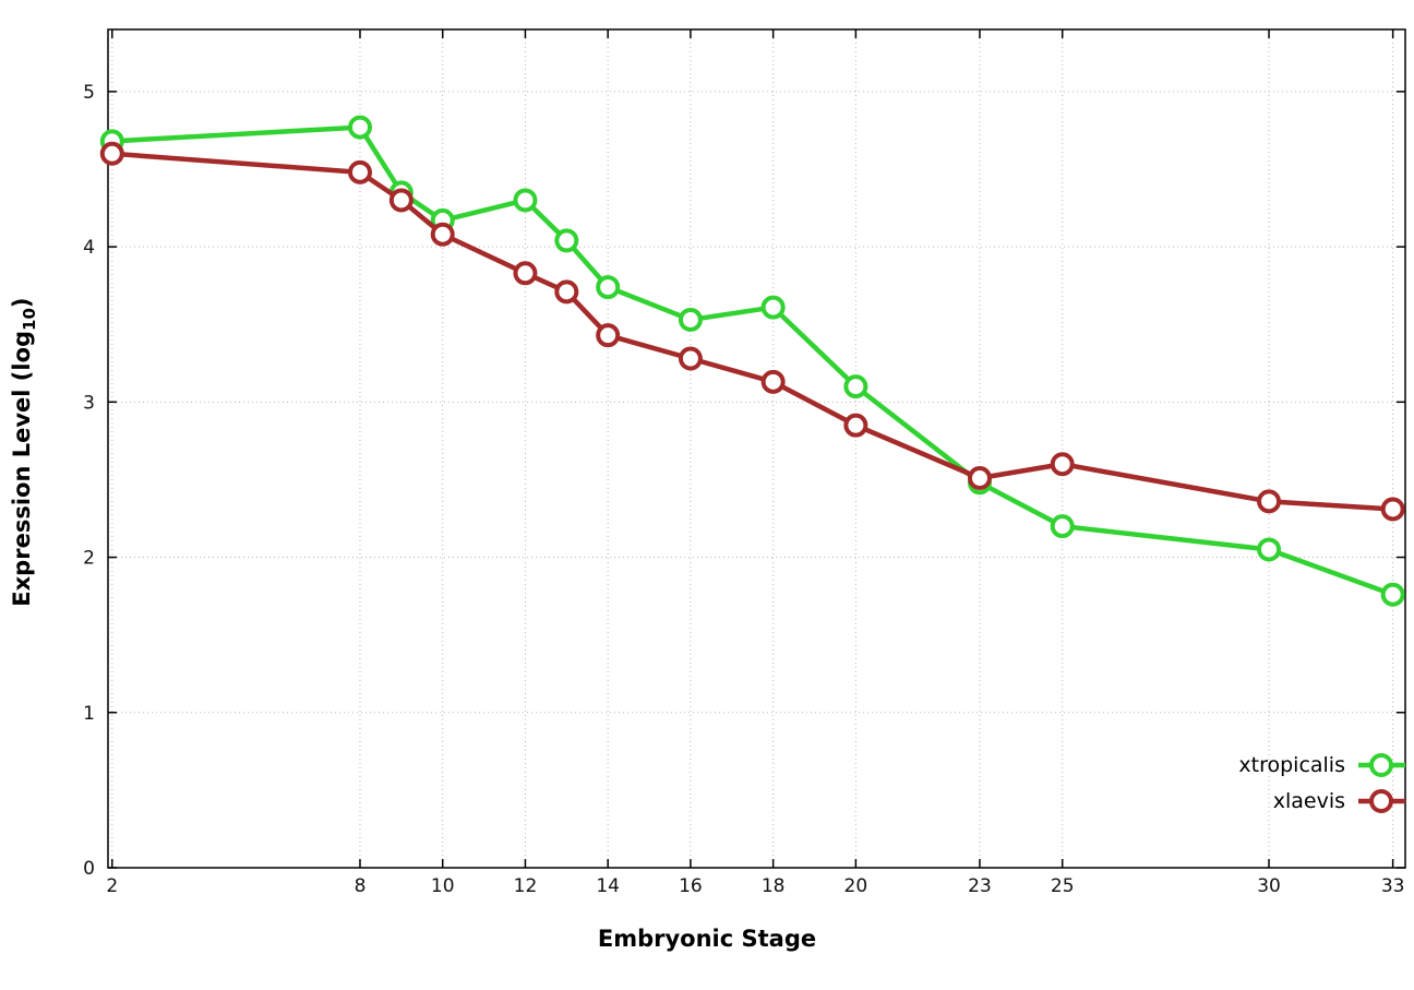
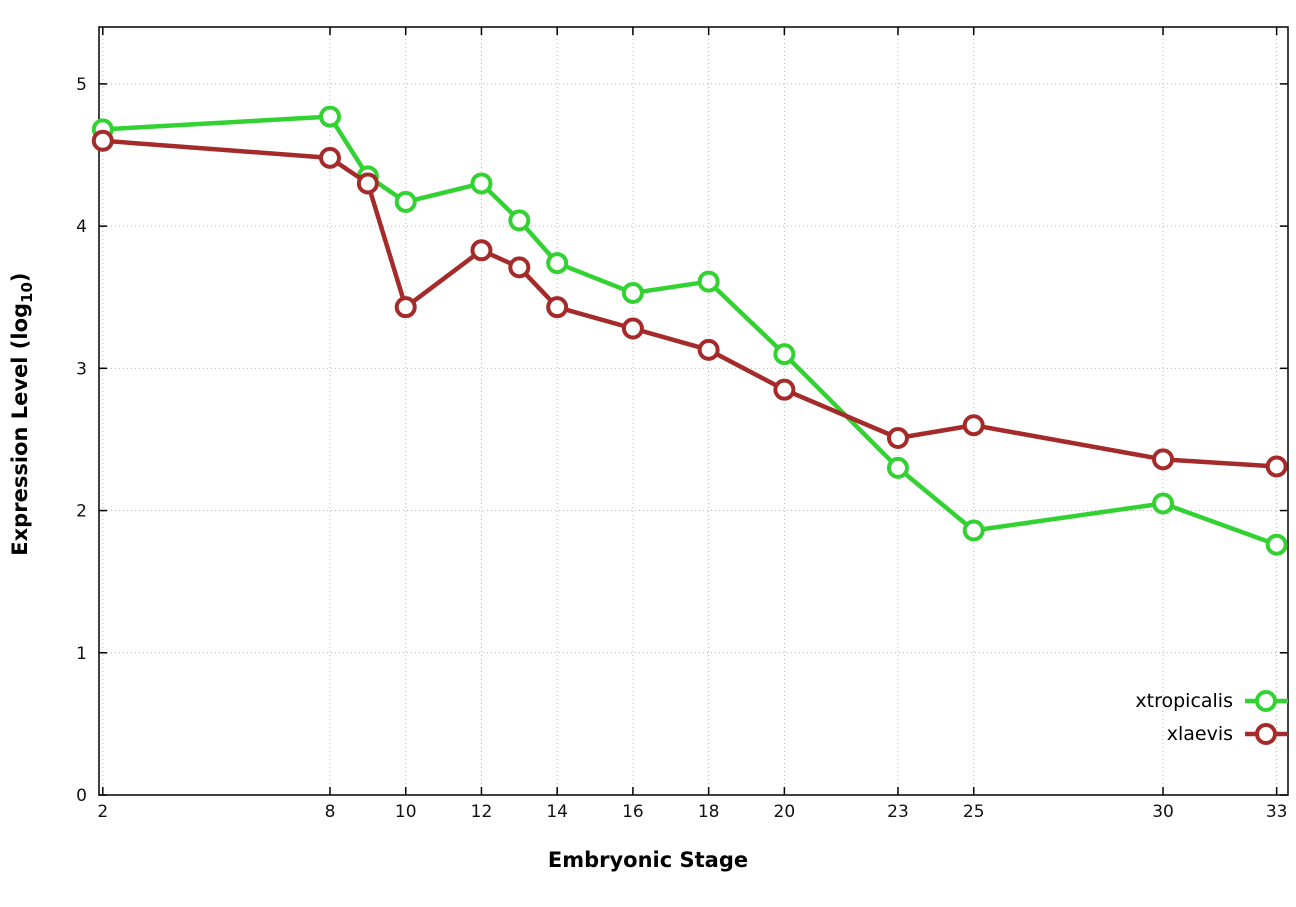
xlaevis/10: 4.08 -> 3.43
xtropicalis/23: 2.48 -> 2.30
xtropicalis/25: 2.20 -> 1.86
